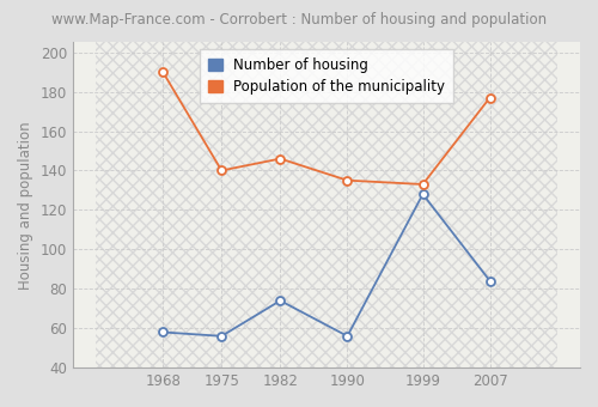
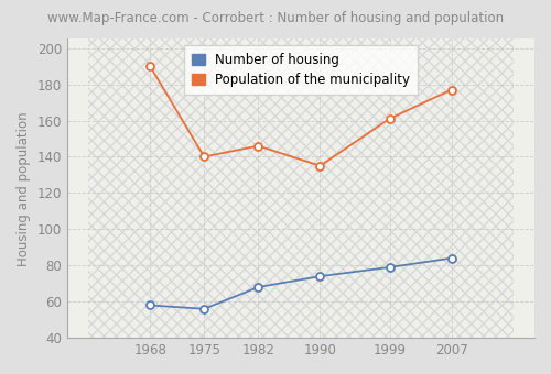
Number of housing/1982: 74 -> 68
Number of housing/1990: 56 -> 74
Number of housing/1999: 128 -> 79
Population of the municipality/1999: 133 -> 161
